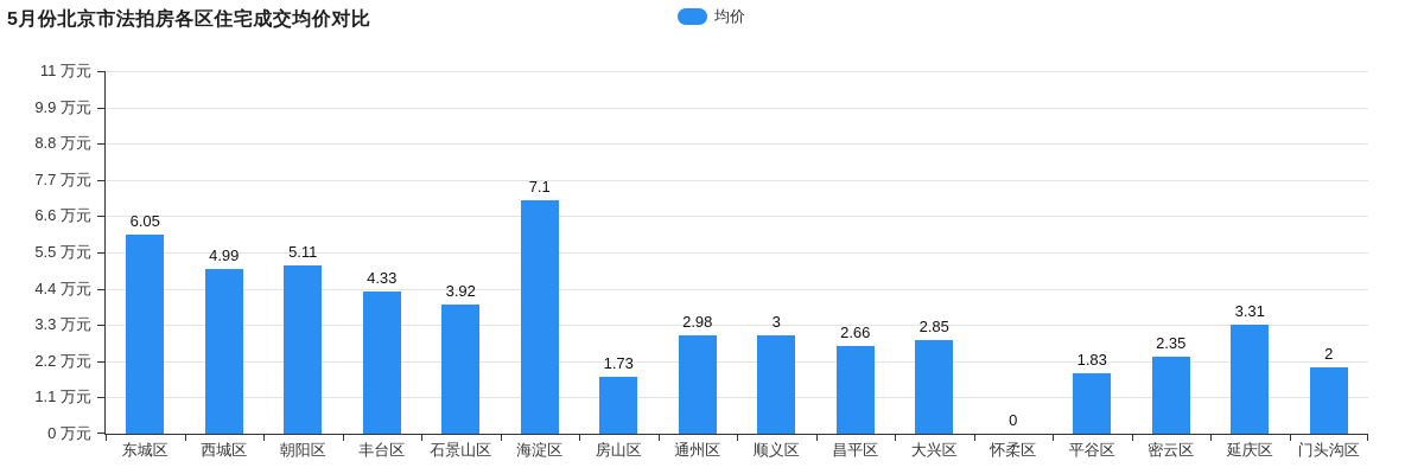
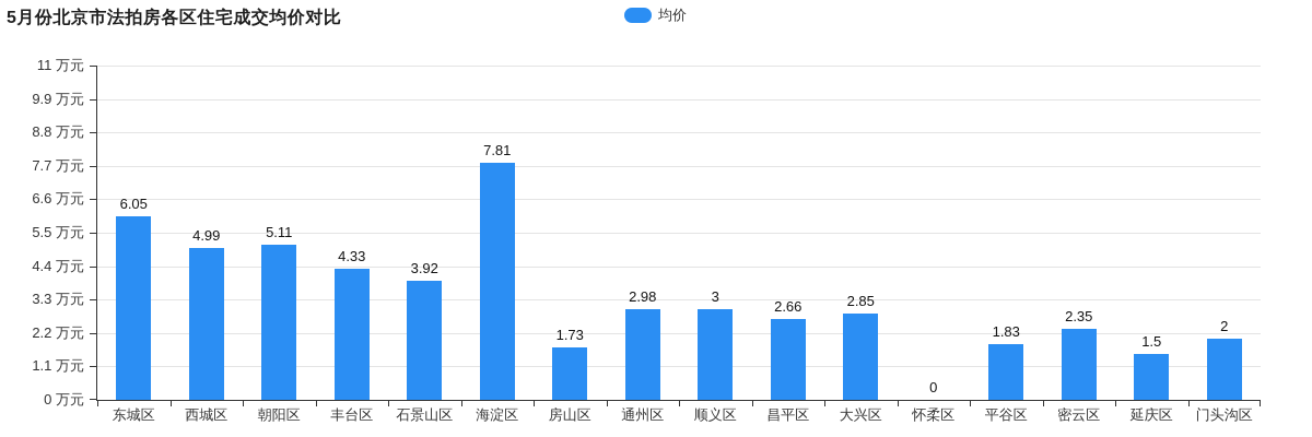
海淀区: 7.1 -> 7.81
延庆区: 3.31 -> 1.5
